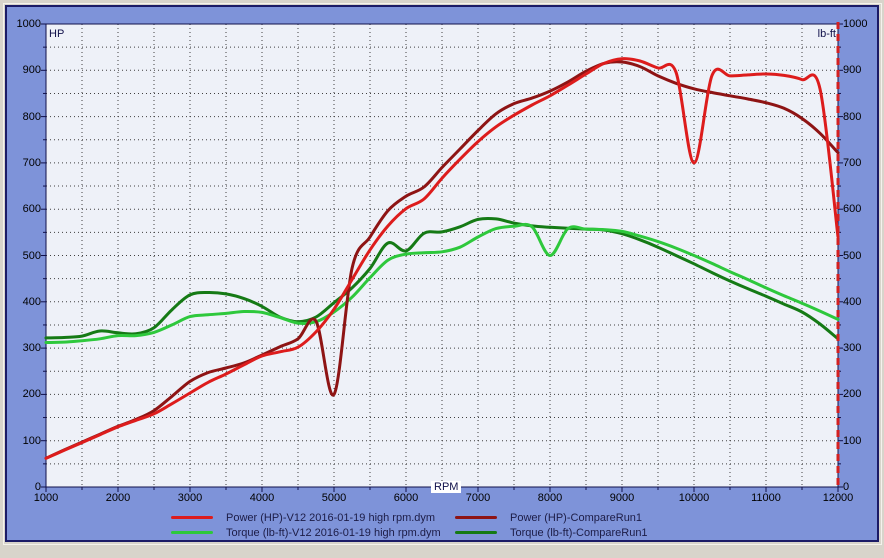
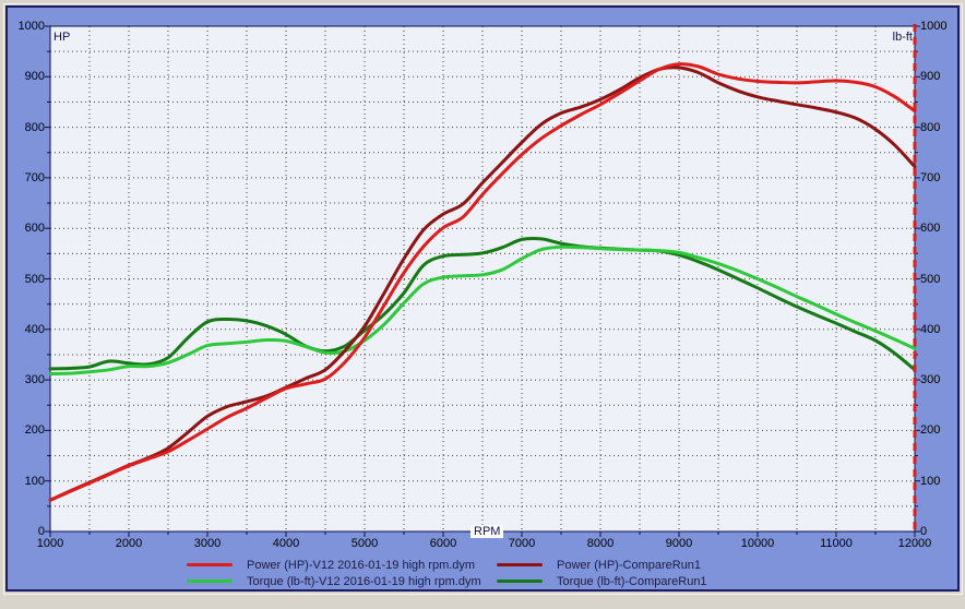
Power (HP)-CompareRun1/5000: 200 -> 410
Torque (lb-ft)-CompareRun1/6000: 510 -> 540
Torque (lb-ft)-V12 2016-01-19 high rpm.dym/8000: 500 -> 560
Power (HP)-V12 2016-01-19 high rpm.dym/10000: 700 -> 890
Power (HP)-V12 2016-01-19 high rpm.dym/12000: 540 -> 830
